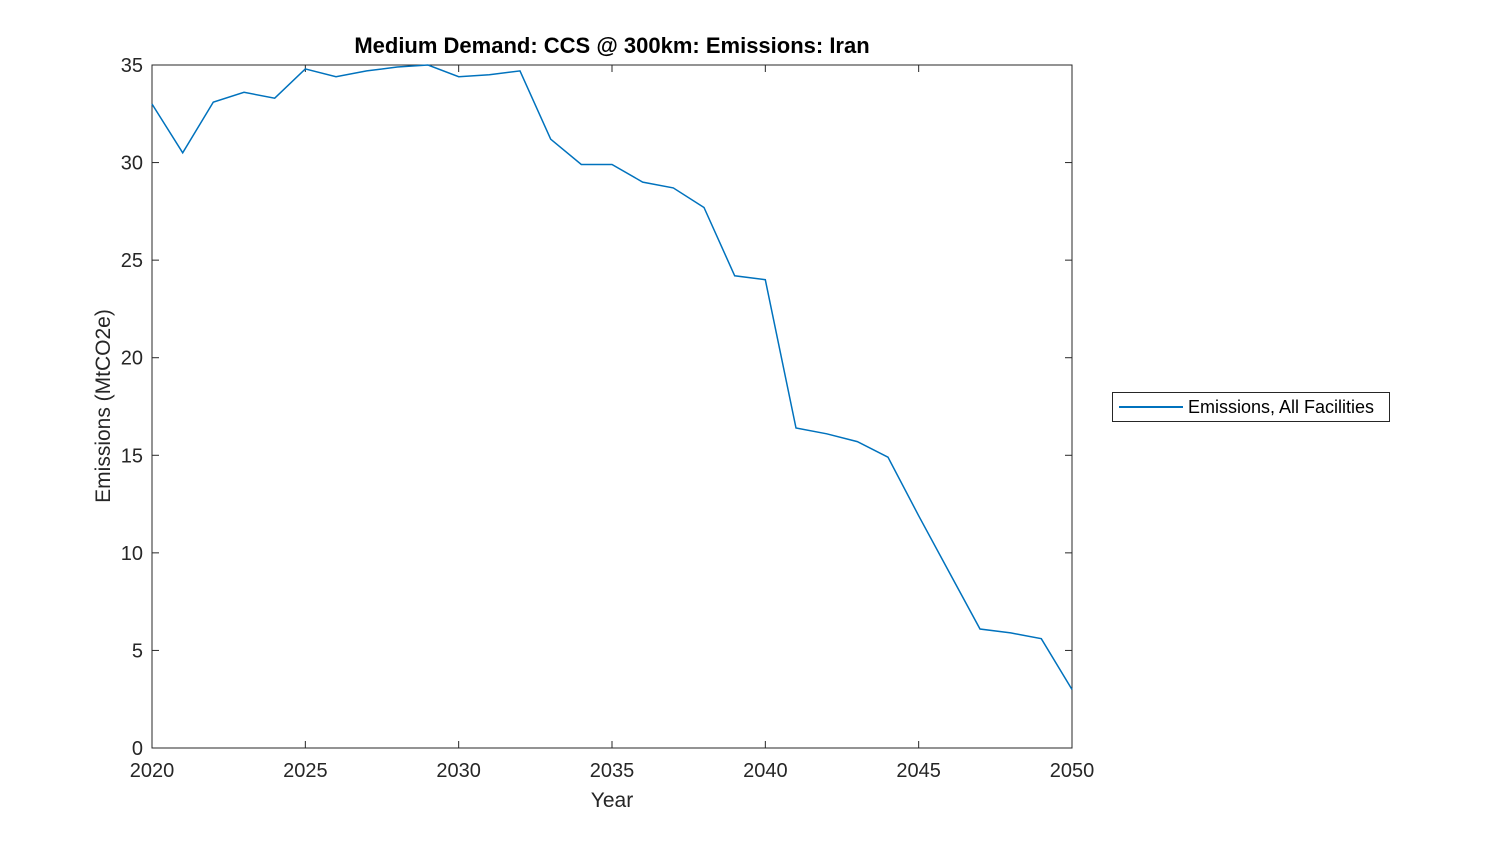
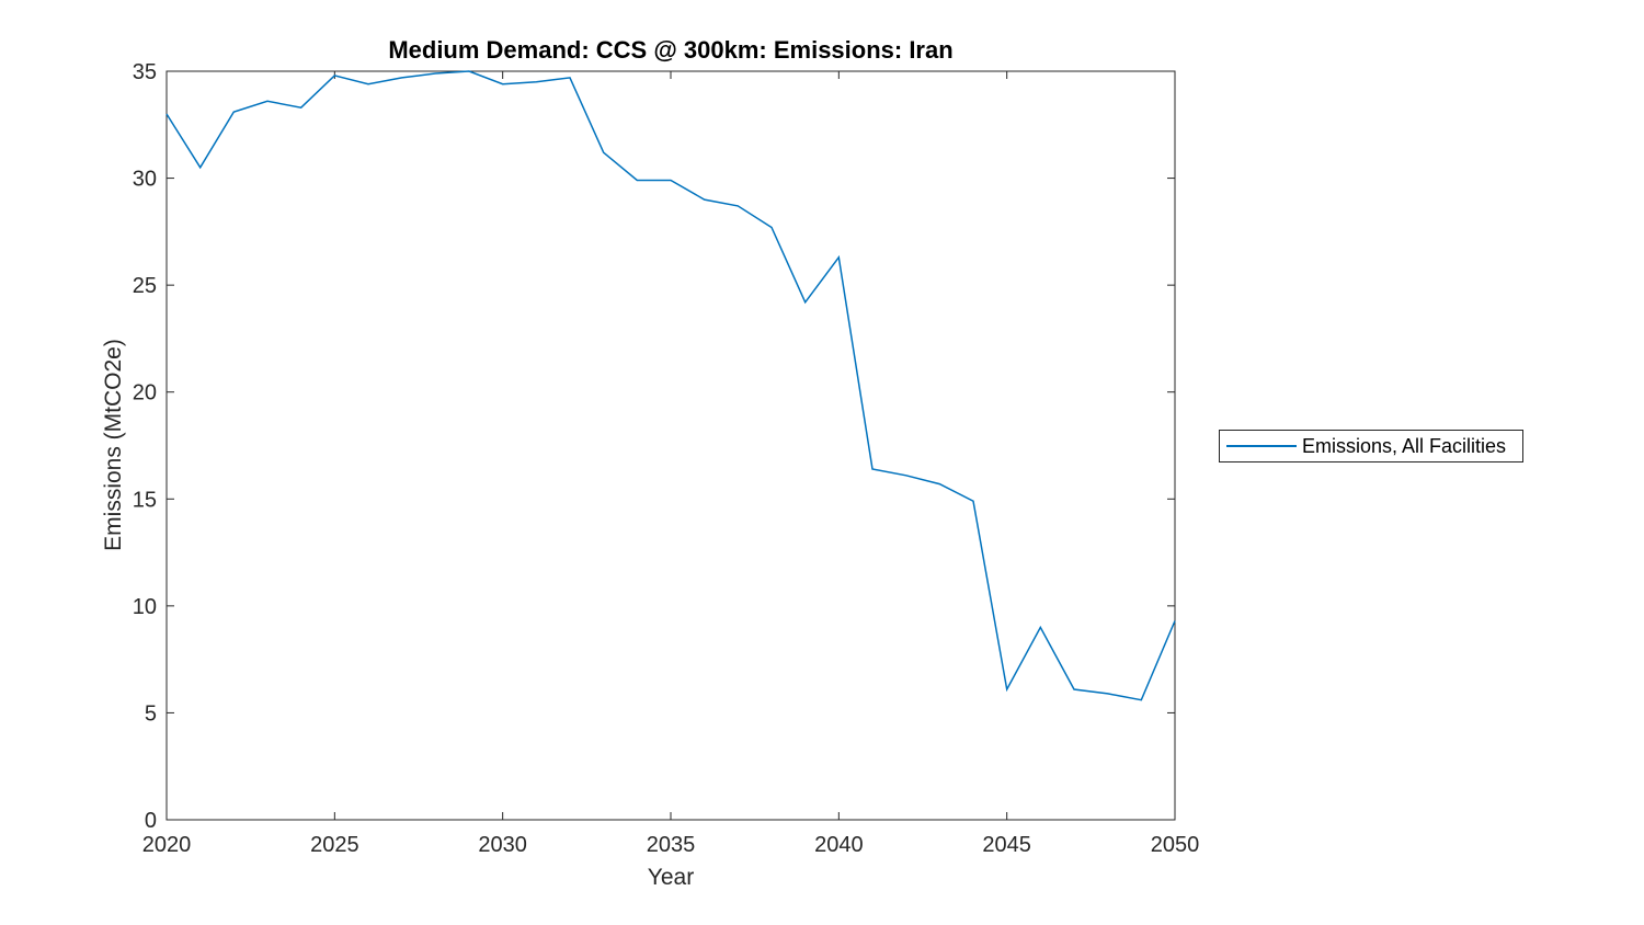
2040: 24.0 -> 26.3
2045: 11.9 -> 6.1
2050: 3.0 -> 9.3
